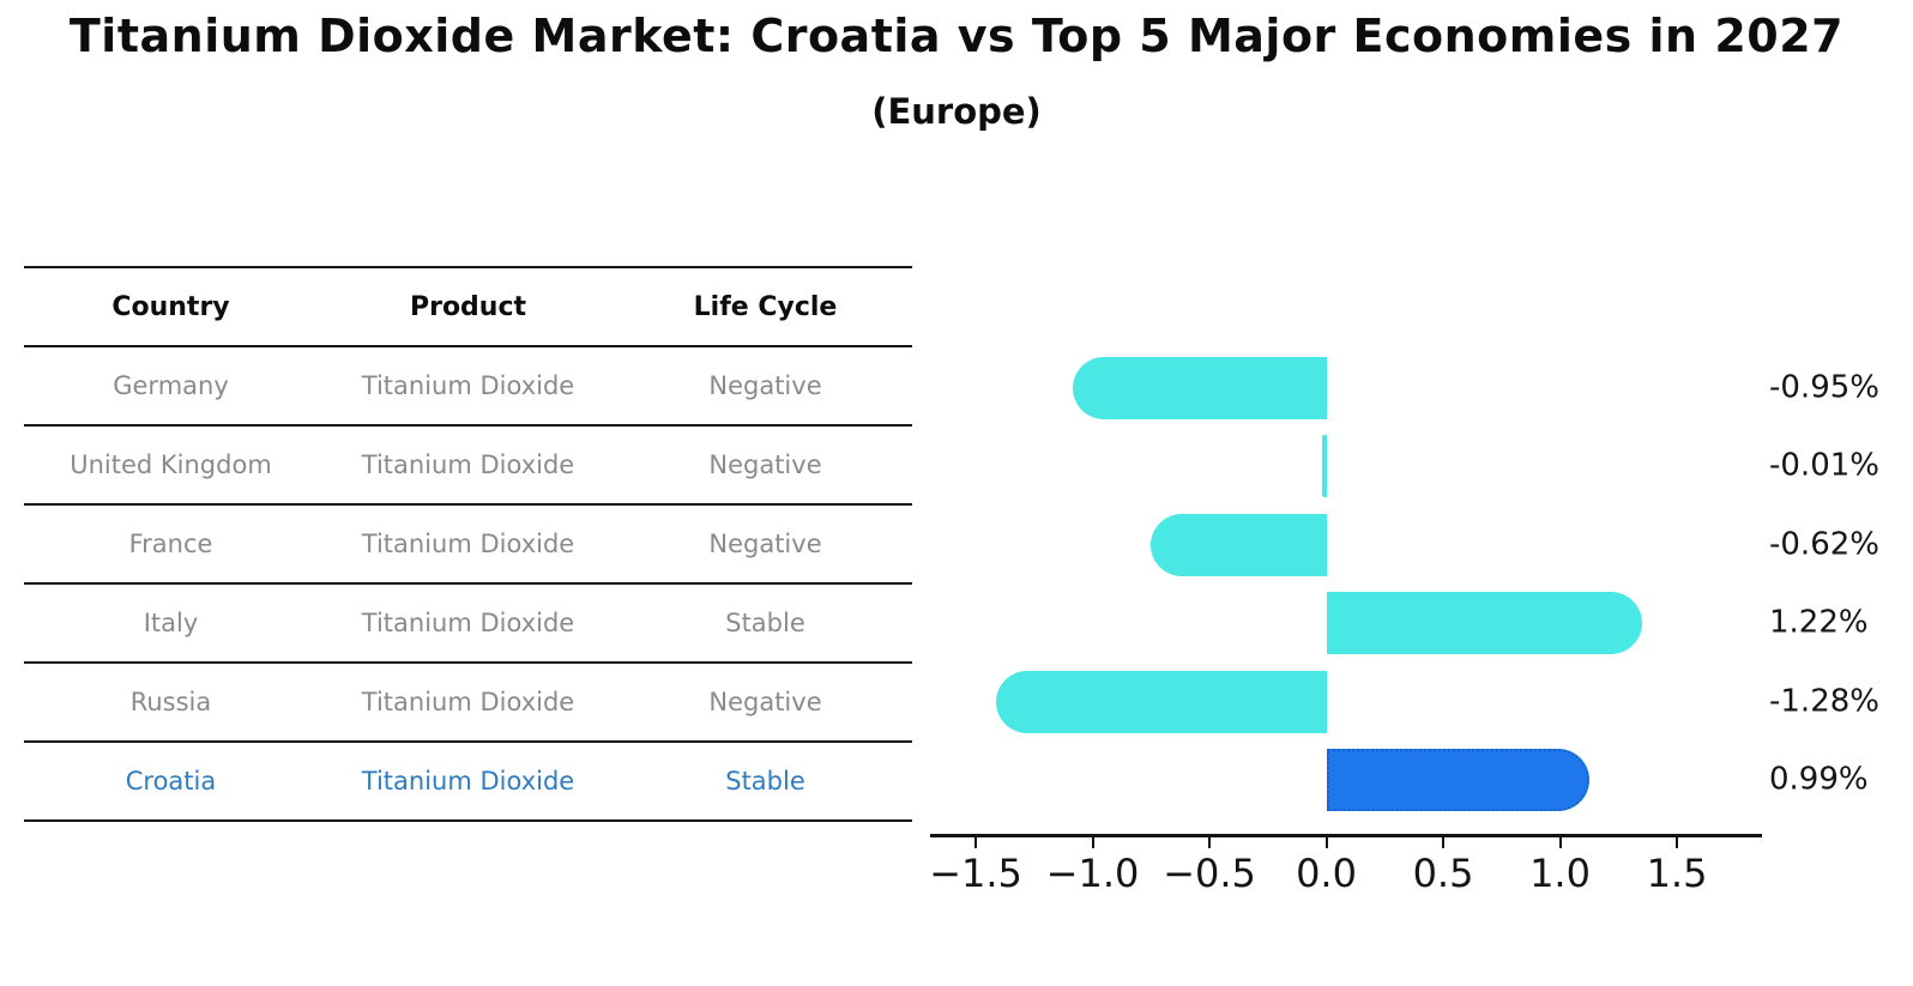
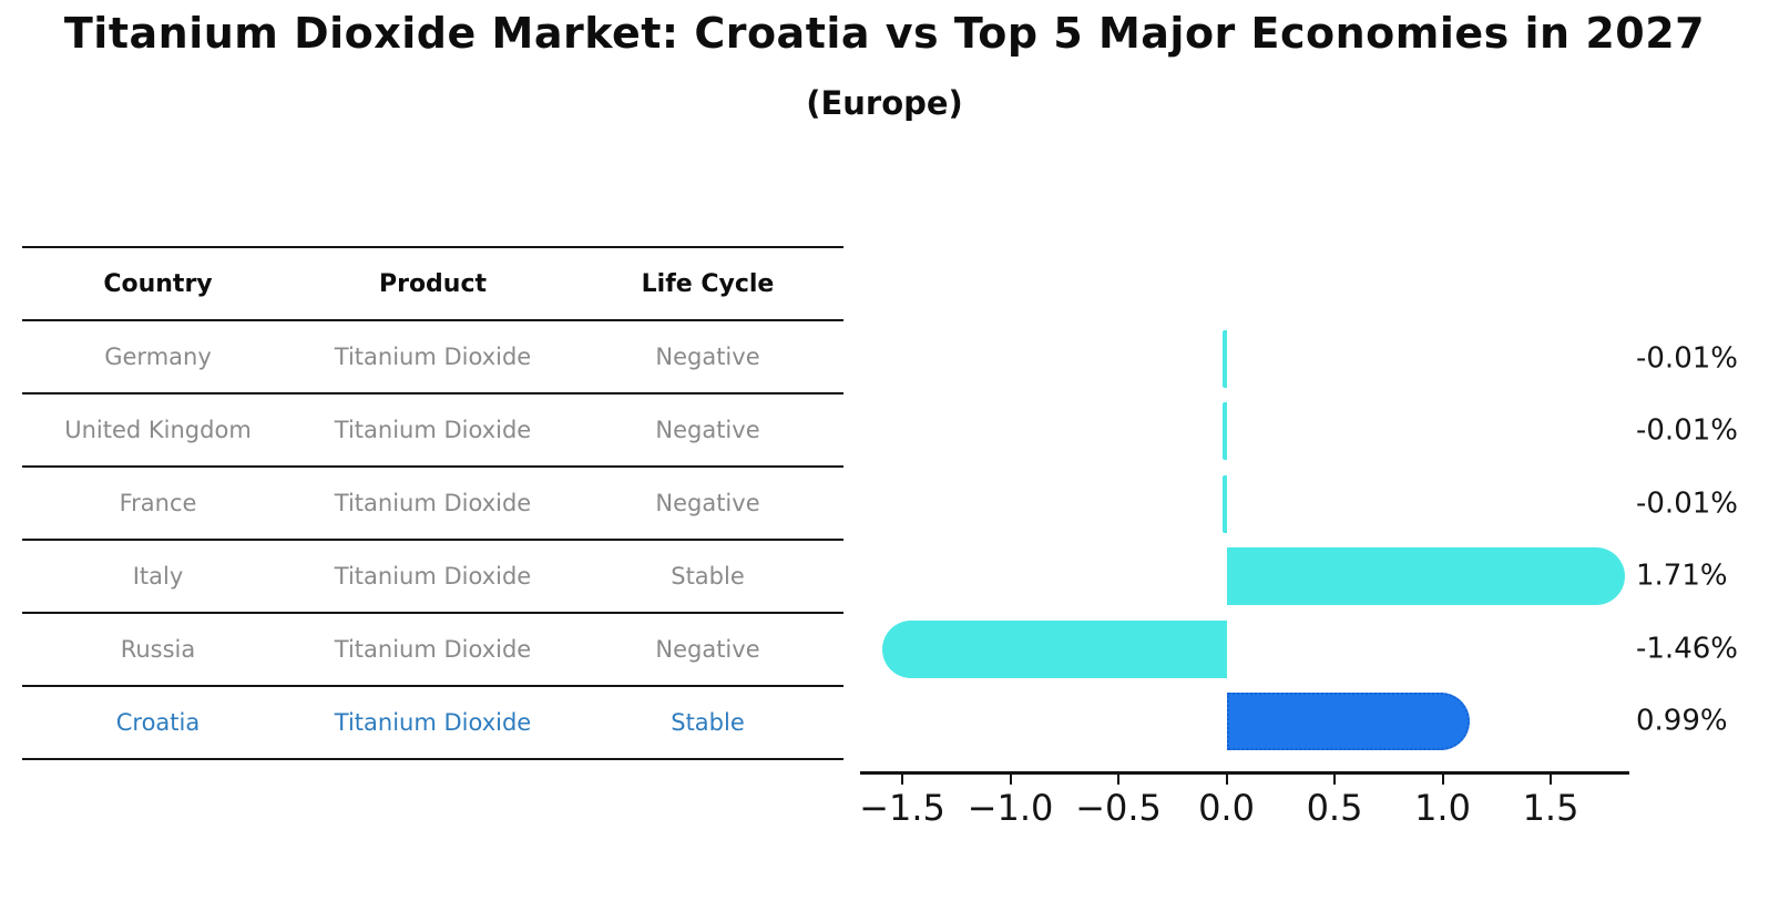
Germany: -0.95% -> -0.01%
France: -0.62% -> -0.01%
Italy: 1.22% -> 1.71%
Russia: -1.28% -> -1.46%
